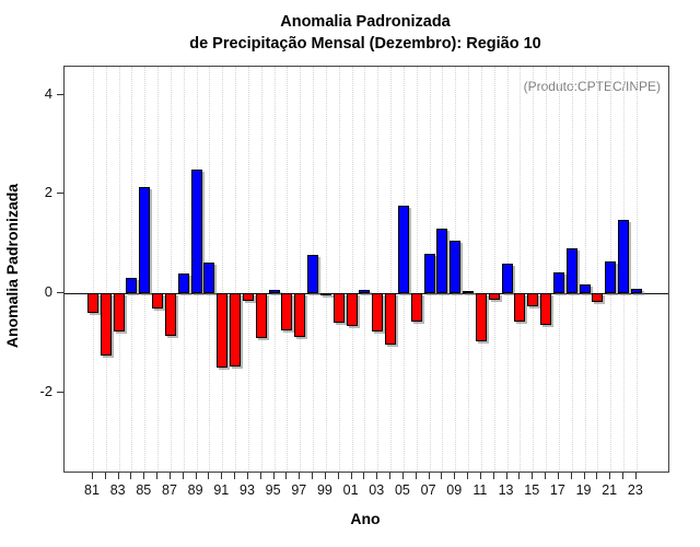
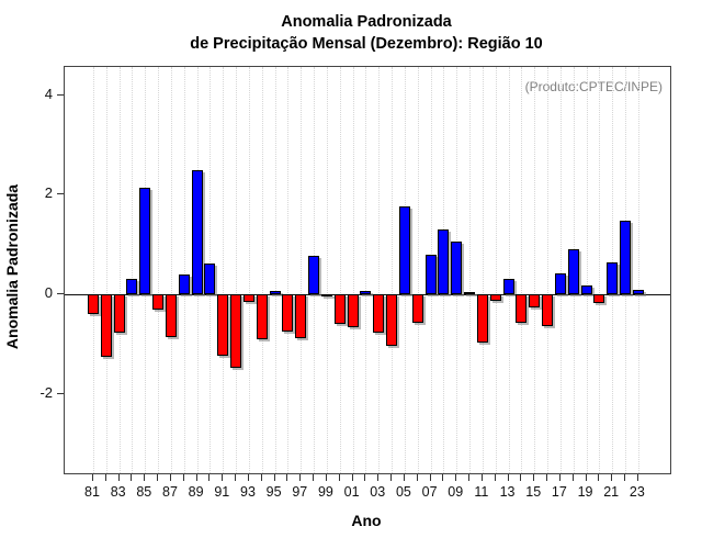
91: -1.5 -> -1.2
13: 0.6 -> 0.3
